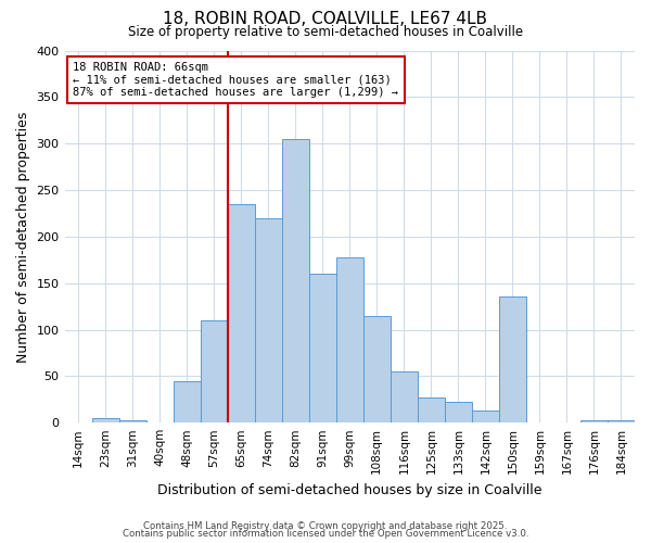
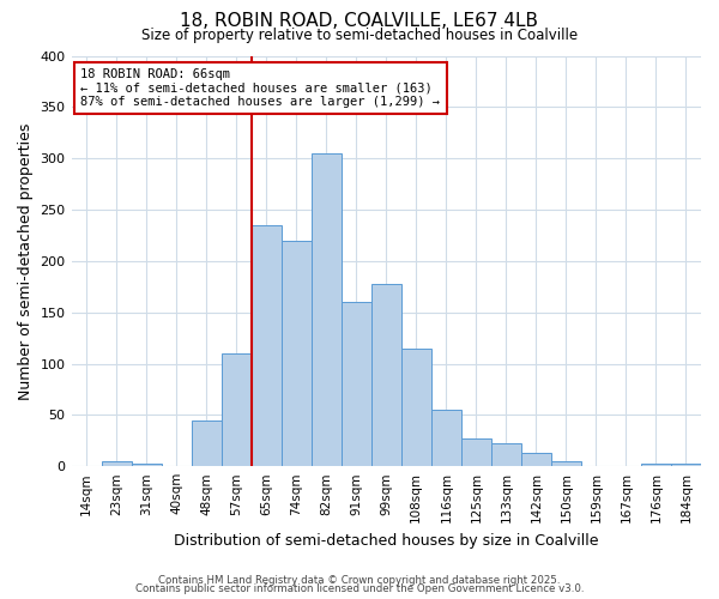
150sqm: 136 -> 5
